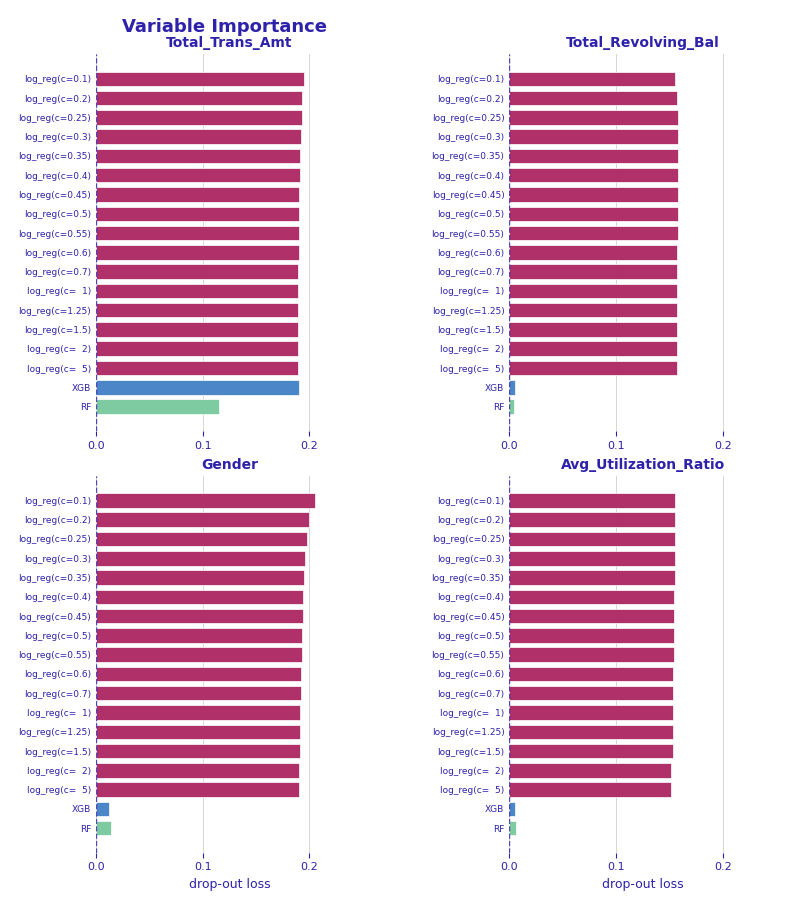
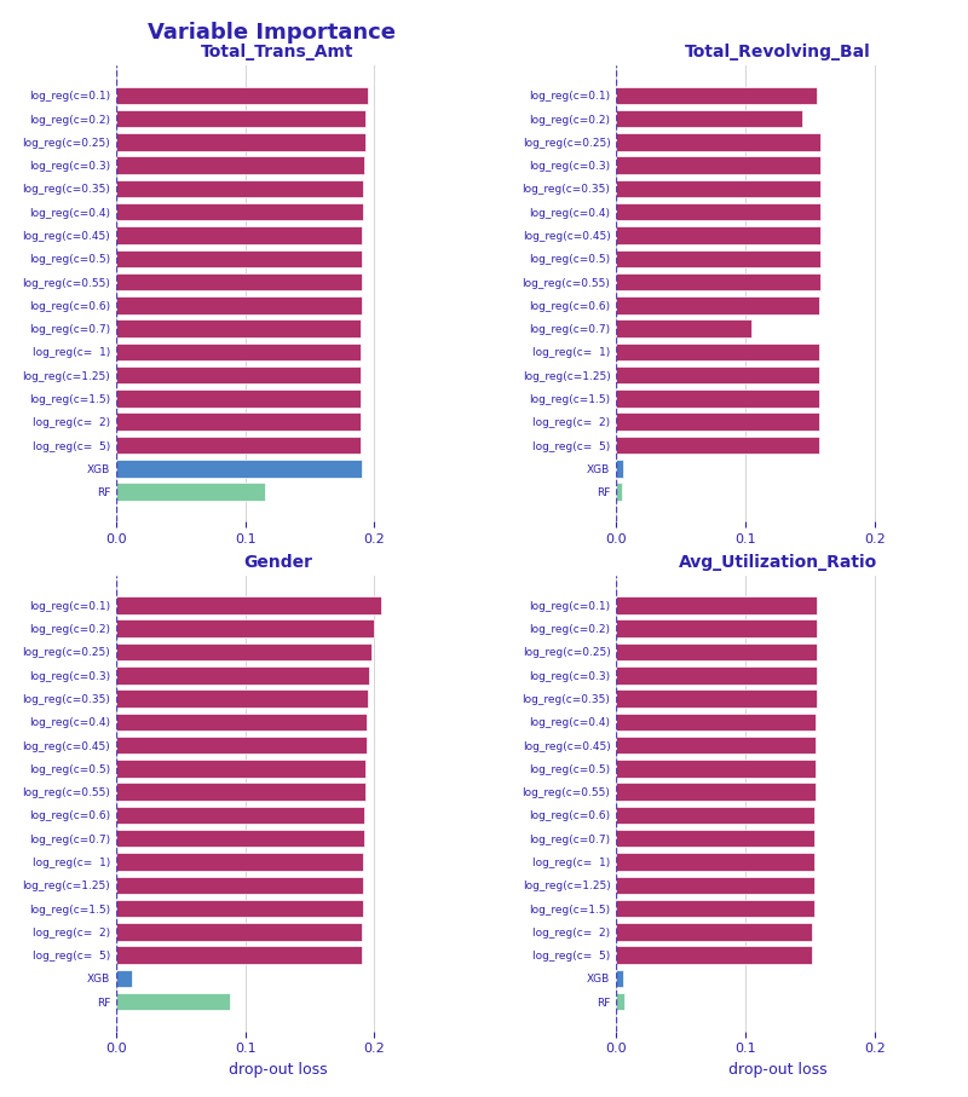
Total_Revolving_Bal/log_reg(c=0.2): 0.157 -> 0.144
Total_Revolving_Bal/log_reg(c=0.7): 0.157 -> 0.105
Gender/RF: 0.014 -> 0.088
